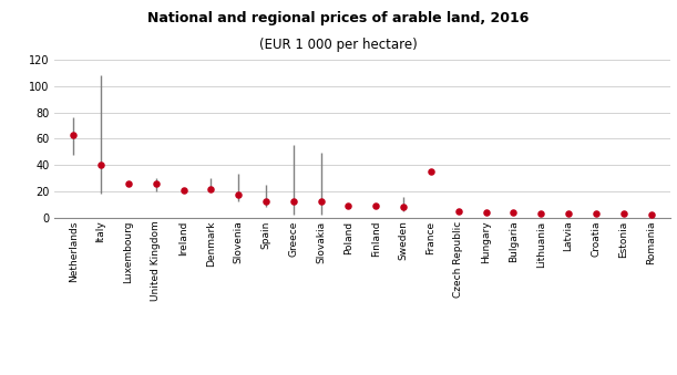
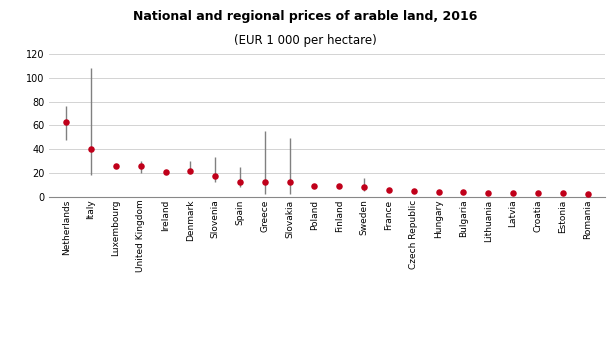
France: 35 -> 6
